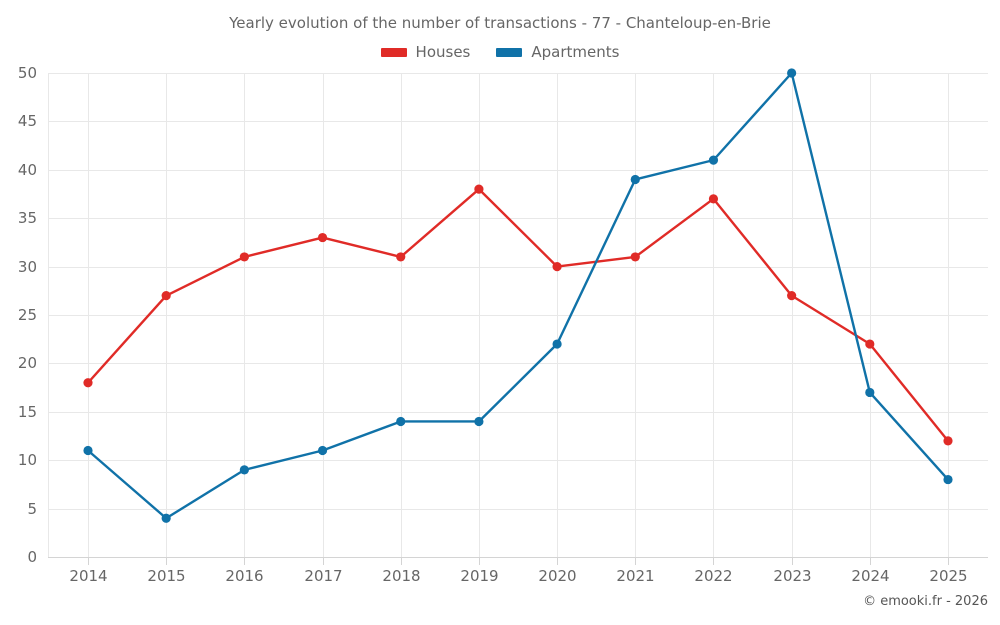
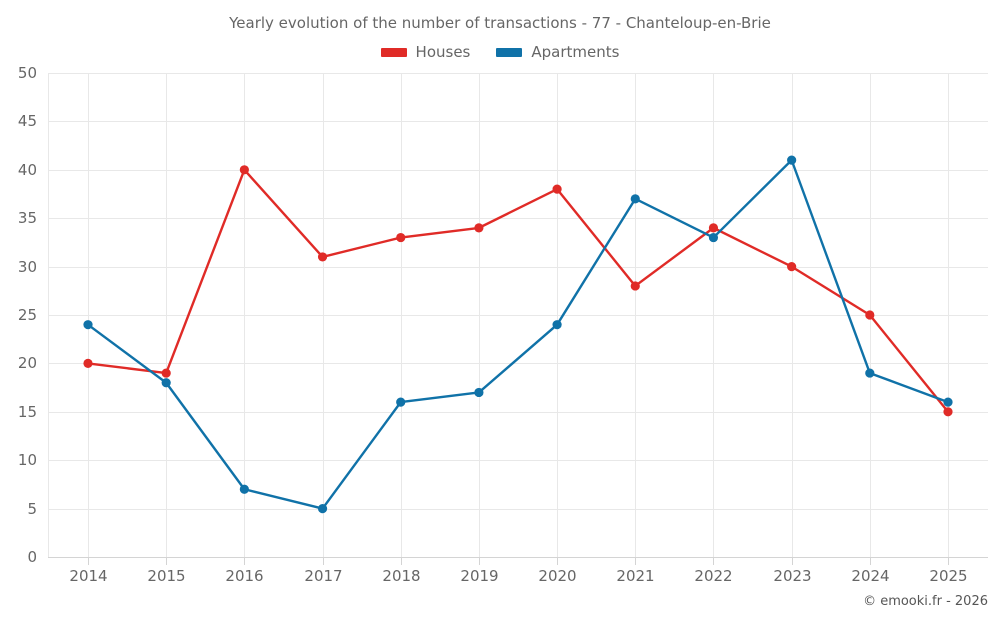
Houses/2014: 18 -> 20
Apartments/2014: 11 -> 24
Houses/2015: 27 -> 19
Apartments/2015: 4 -> 18
Houses/2016: 31 -> 40
Apartments/2016: 9 -> 7
Houses/2017: 33 -> 31
Apartments/2017: 11 -> 5
Houses/2018: 31 -> 33
Apartments/2018: 14 -> 16
Houses/2019: 38 -> 34
Apartments/2019: 14 -> 17
Houses/2020: 30 -> 38
Apartments/2020: 22 -> 24
Houses/2021: 31 -> 28
Apartments/2021: 39 -> 37
Houses/2022: 37 -> 34
Apartments/2022: 41 -> 33
Houses/2023: 27 -> 30
Apartments/2023: 50 -> 41
Houses/2024: 22 -> 25
Apartments/2024: 17 -> 19
Houses/2025: 12 -> 15
Apartments/2025: 8 -> 16
